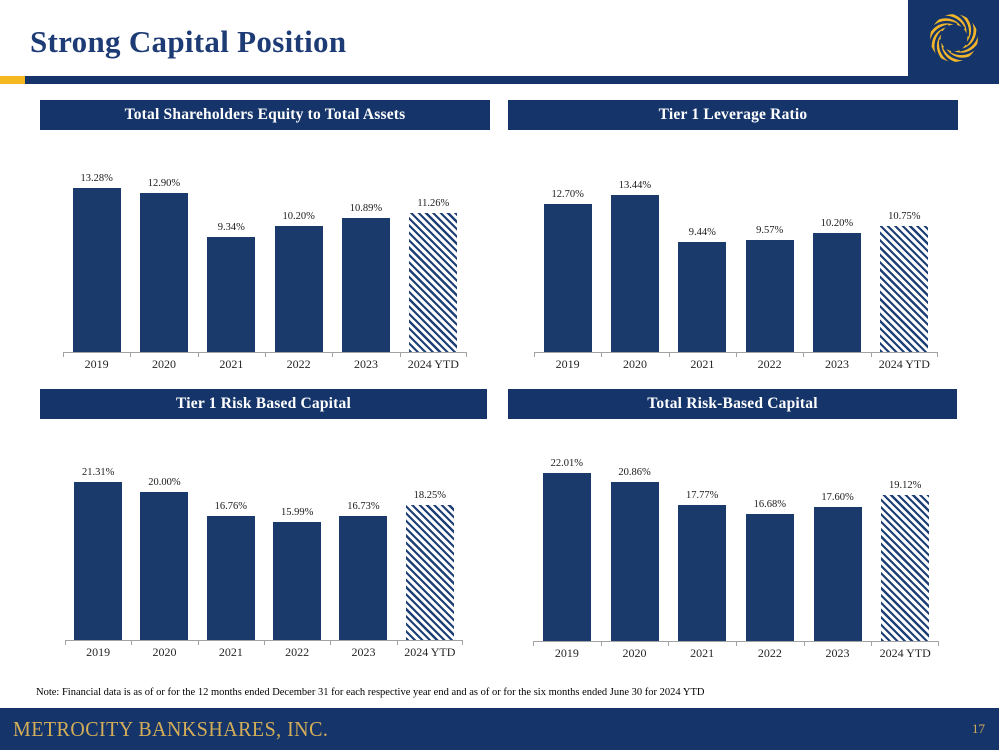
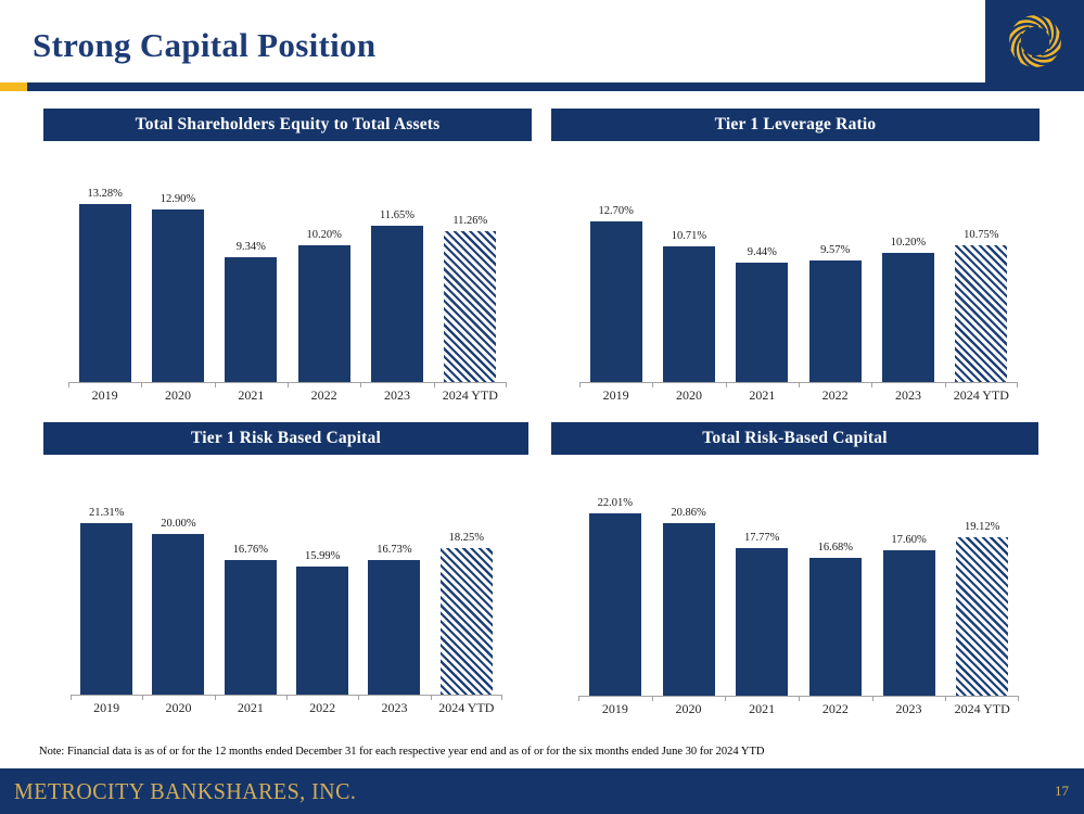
Total Shareholders Equity to Total Assets/2023: 10.89% -> 11.65%
Tier 1 Leverage Ratio/2020: 13.44% -> 10.71%
